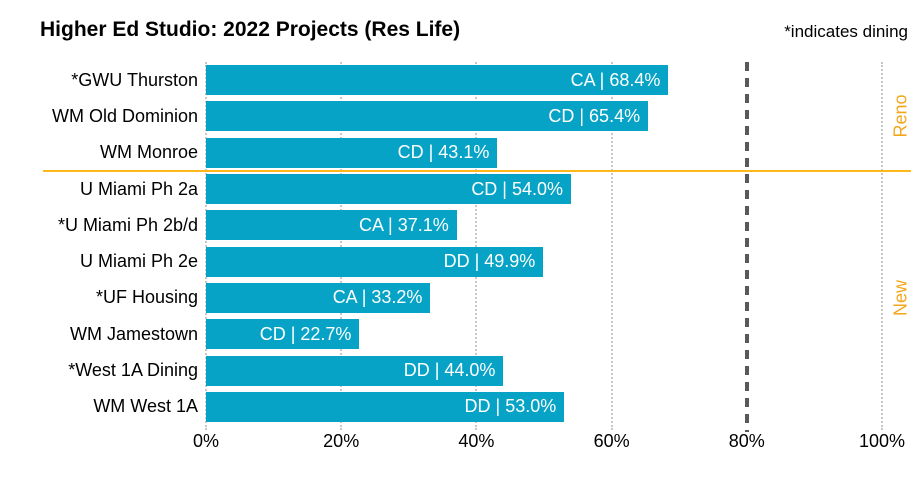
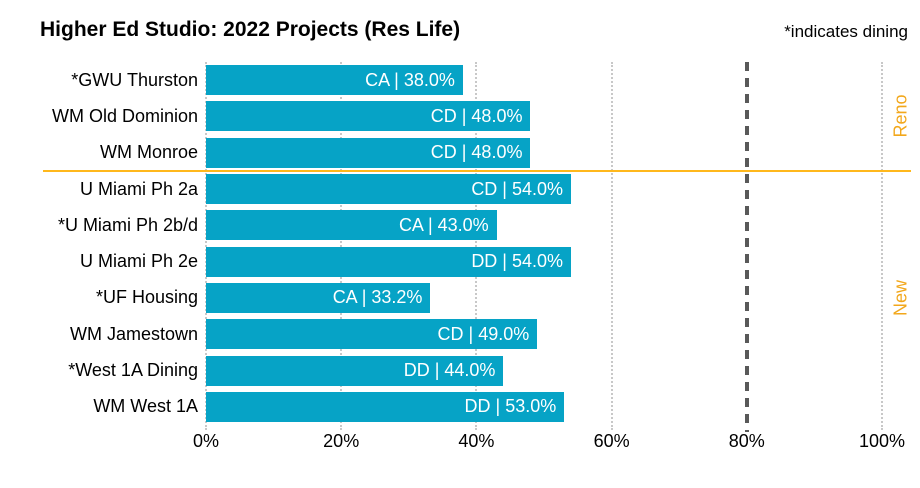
*GWU Thurston: 68.4% -> 38.0%
WM Old Dominion: 65.4% -> 48.0%
WM Monroe: 43.1% -> 48.0%
*U Miami Ph 2b/d: 37.1% -> 43.0%
U Miami Ph 2e: 49.9% -> 54.0%
WM Jamestown: 22.7% -> 49.0%
